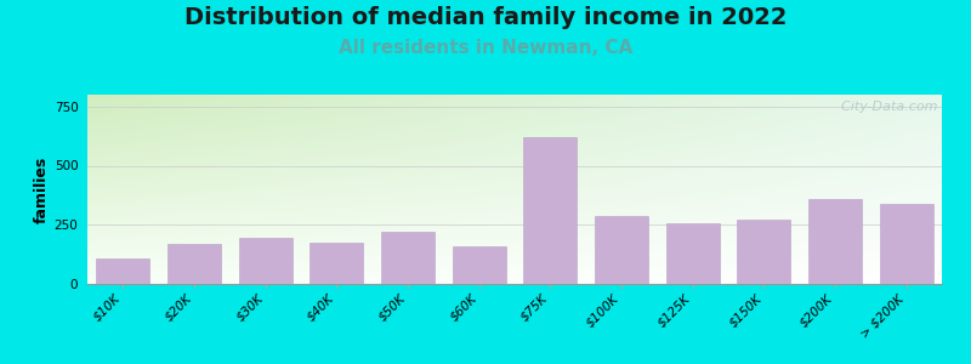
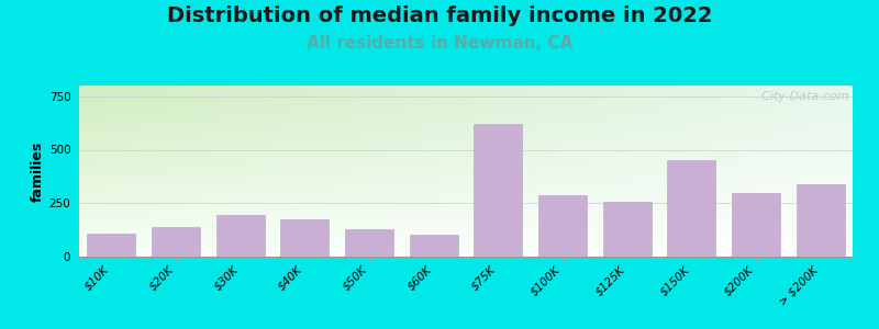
$20K: 170 -> 140
$50K: 220 -> 130
$60K: 160 -> 100
$150K: 270 -> 450
$200K: 360 -> 300
